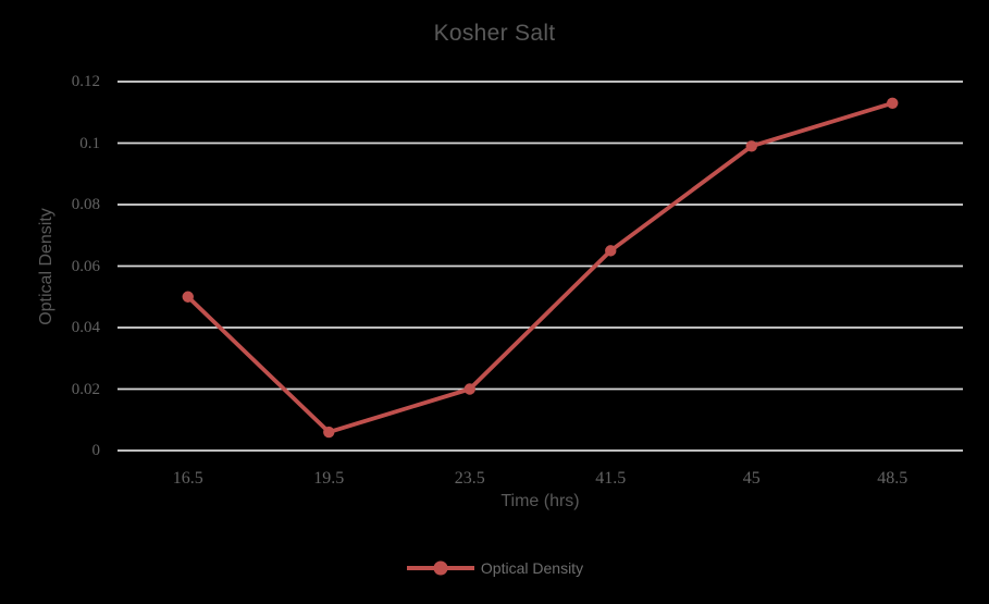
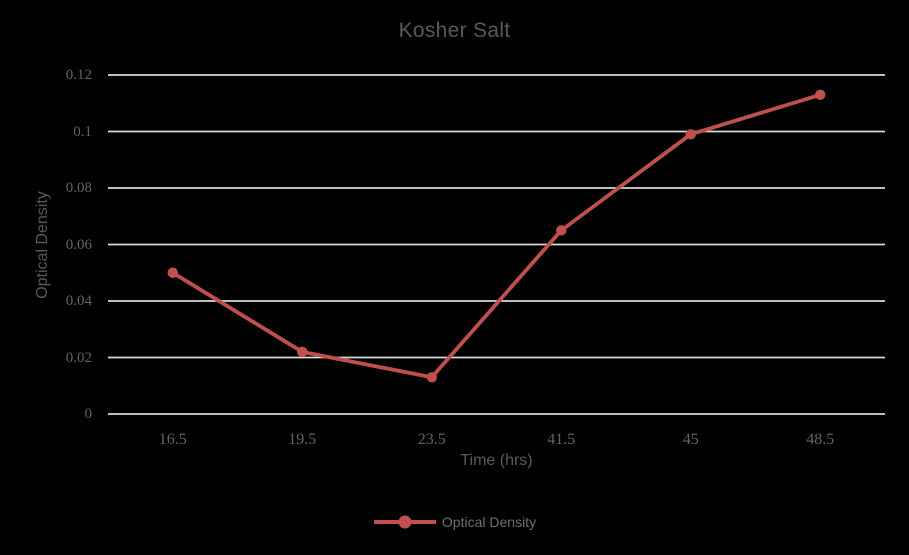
19.5: 0.006 -> 0.022
23.5: 0.020 -> 0.013
